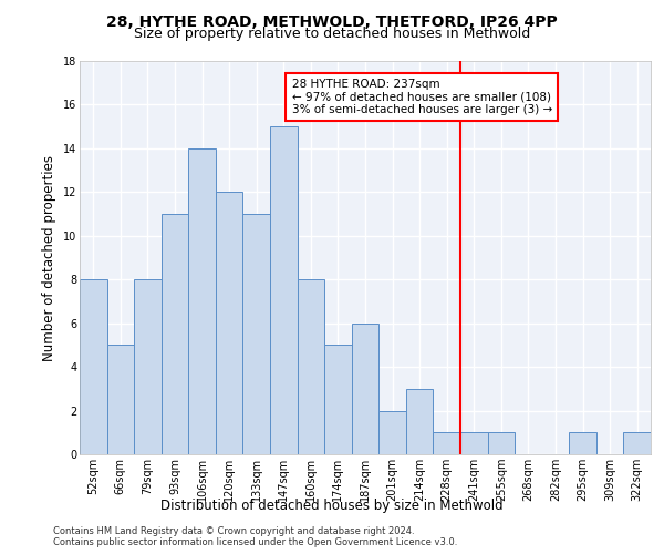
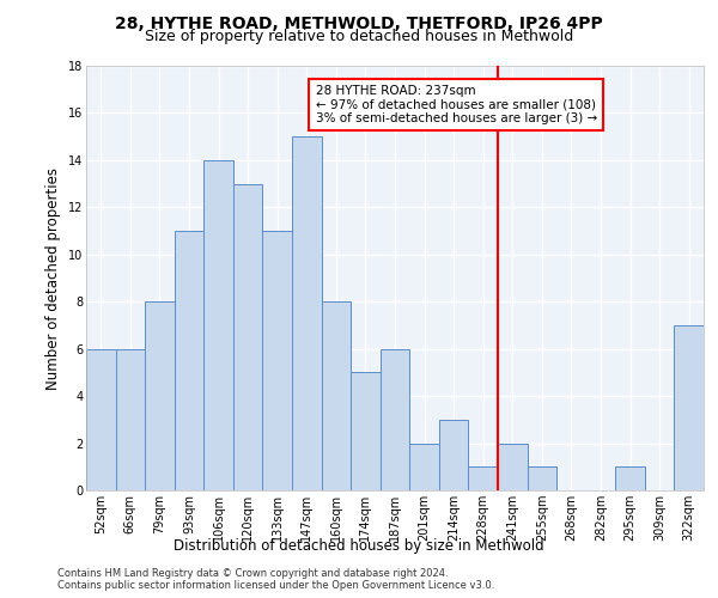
52sqm: 8 -> 6
66sqm: 5 -> 6
120sqm: 12 -> 13
241sqm: 1 -> 2
322sqm: 1 -> 7
